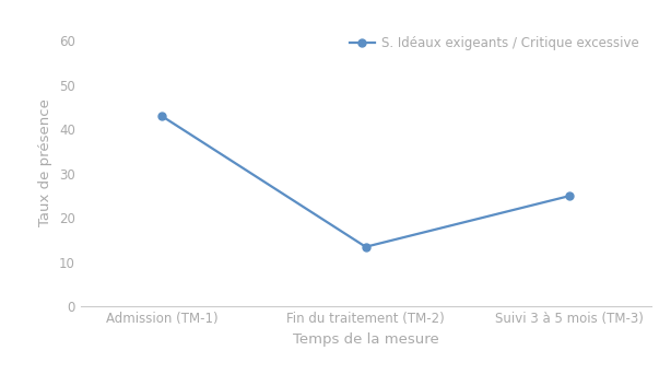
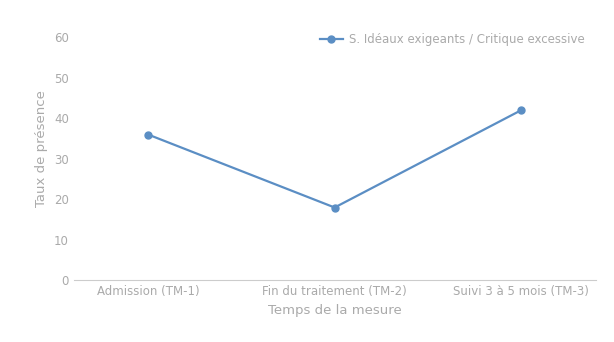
Admission (TM-1): 43.0 -> 36.0
Fin du traitement (TM-2): 13.5 -> 18.0
Suivi 3 à 5 mois (TM-3): 25.0 -> 42.0
